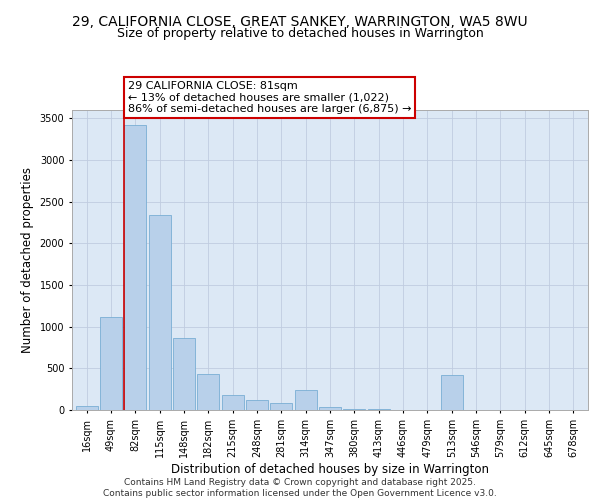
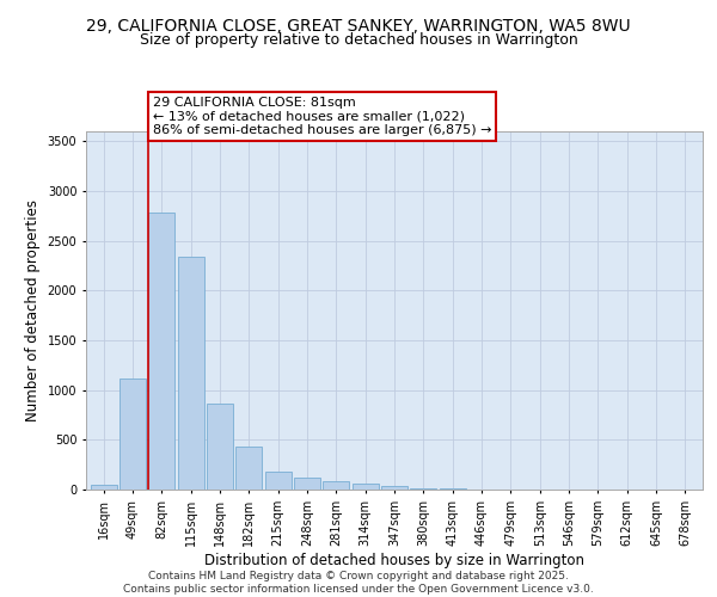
82sqm: 3420 -> 2780
314sqm: 240 -> 60
513sqm: 420 -> 0
